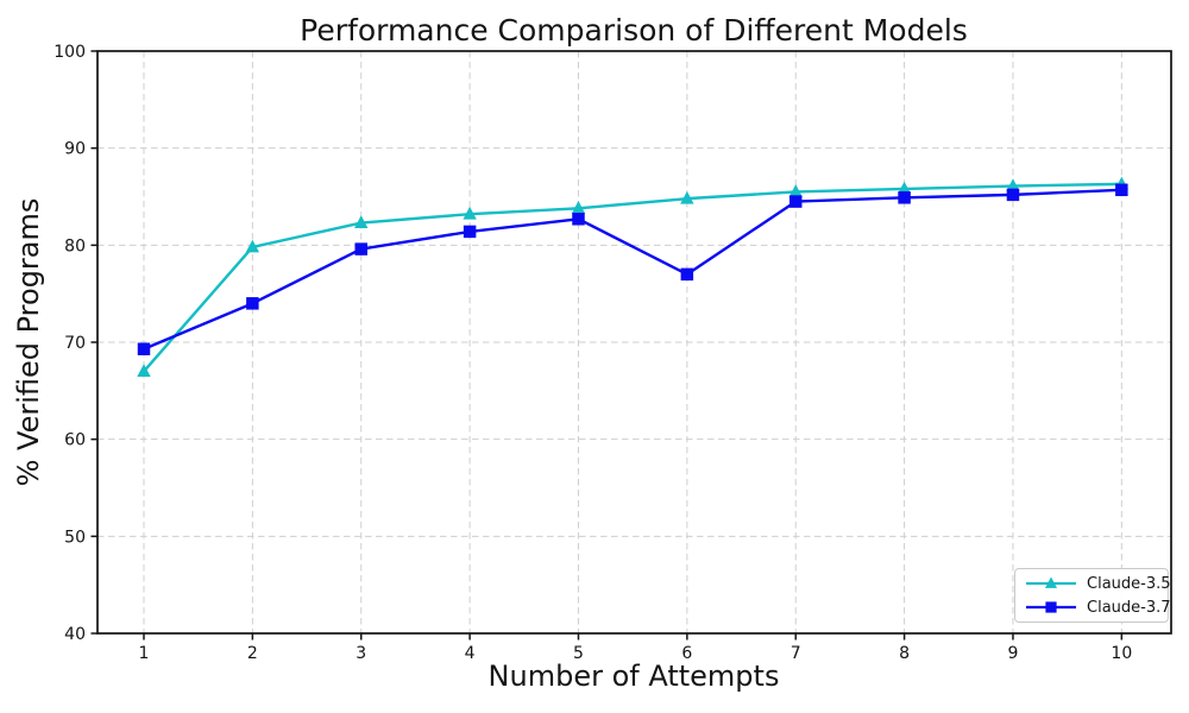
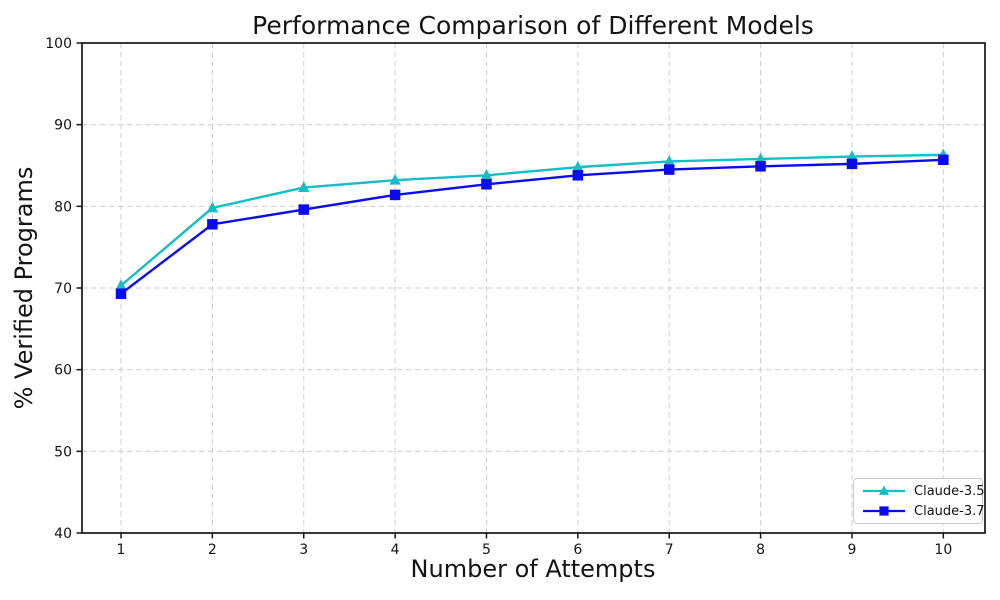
Claude-3.5/1: 67 -> 70
Claude-3.7/2: 74 -> 78
Claude-3.7/6: 77 -> 84
